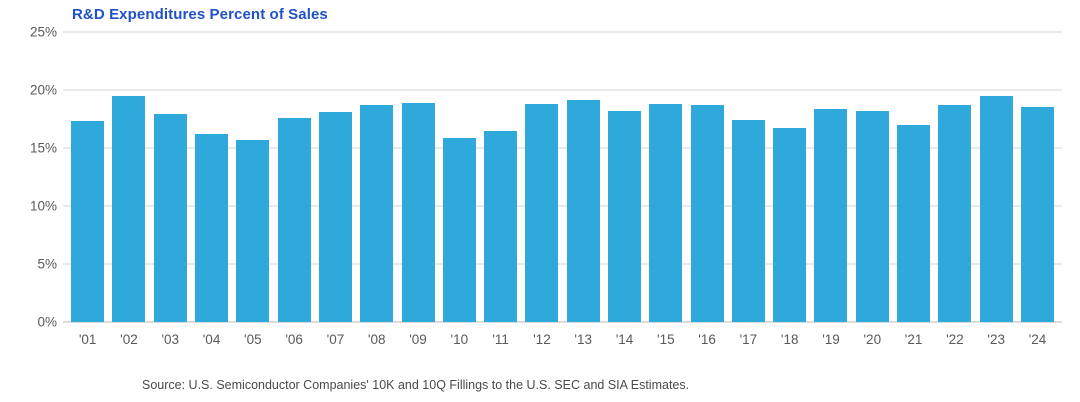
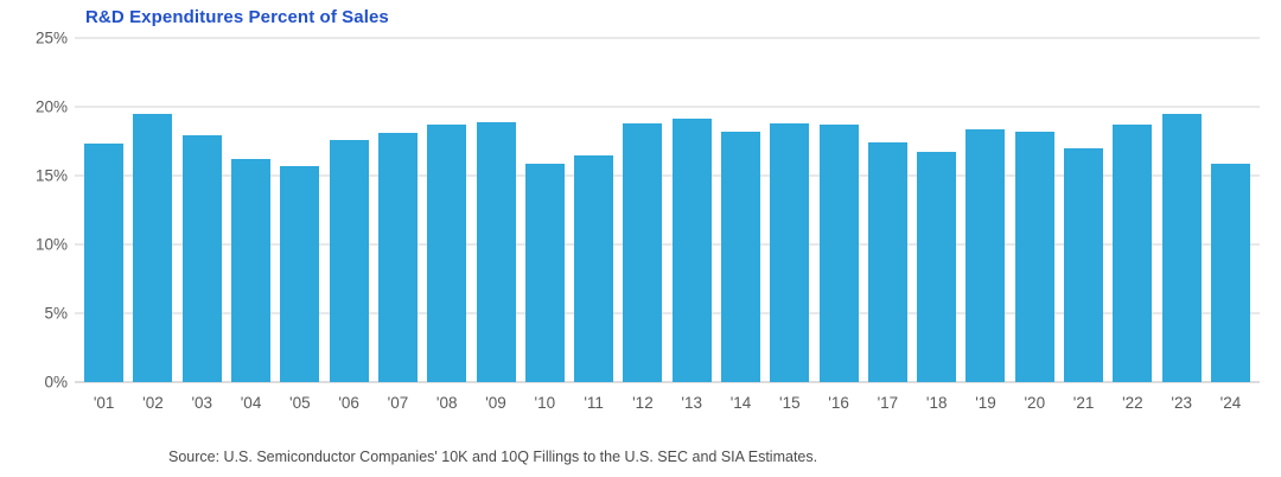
'24: 18.5% -> 15.9%
